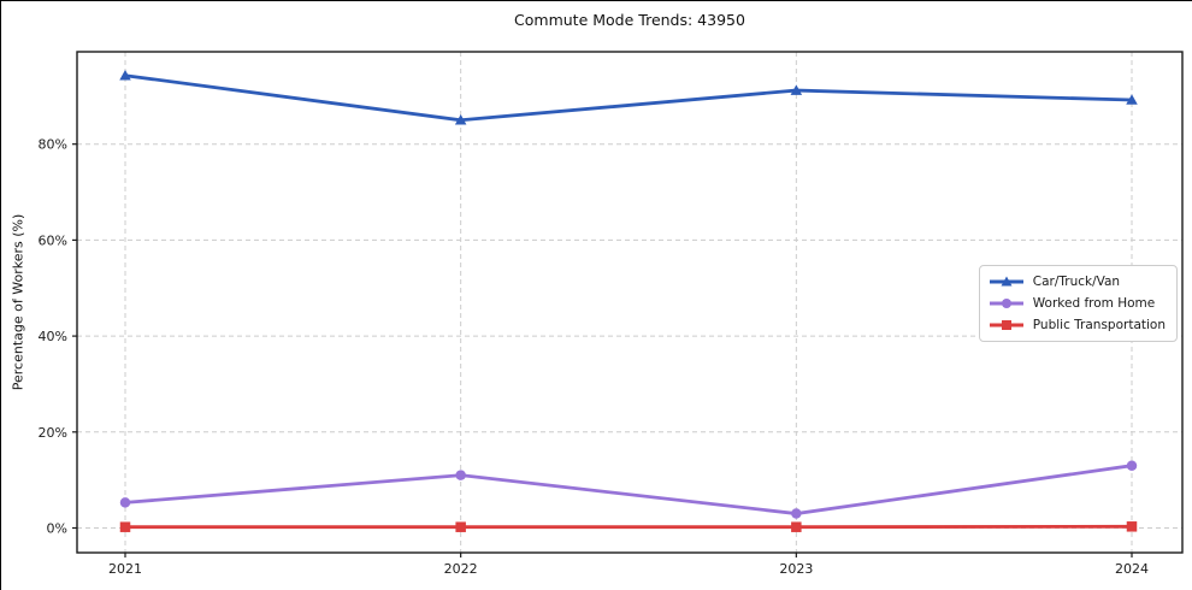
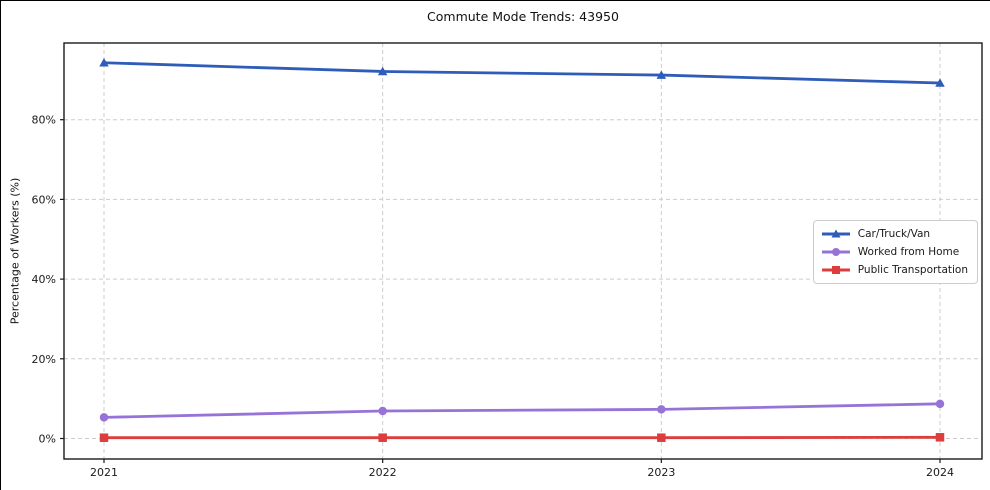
Car/Truck/Van/2022: 85% -> 92%
Worked from Home/2022: 11% -> 7%
Worked from Home/2023: 3% -> 7%
Worked from Home/2024: 13% -> 9%
